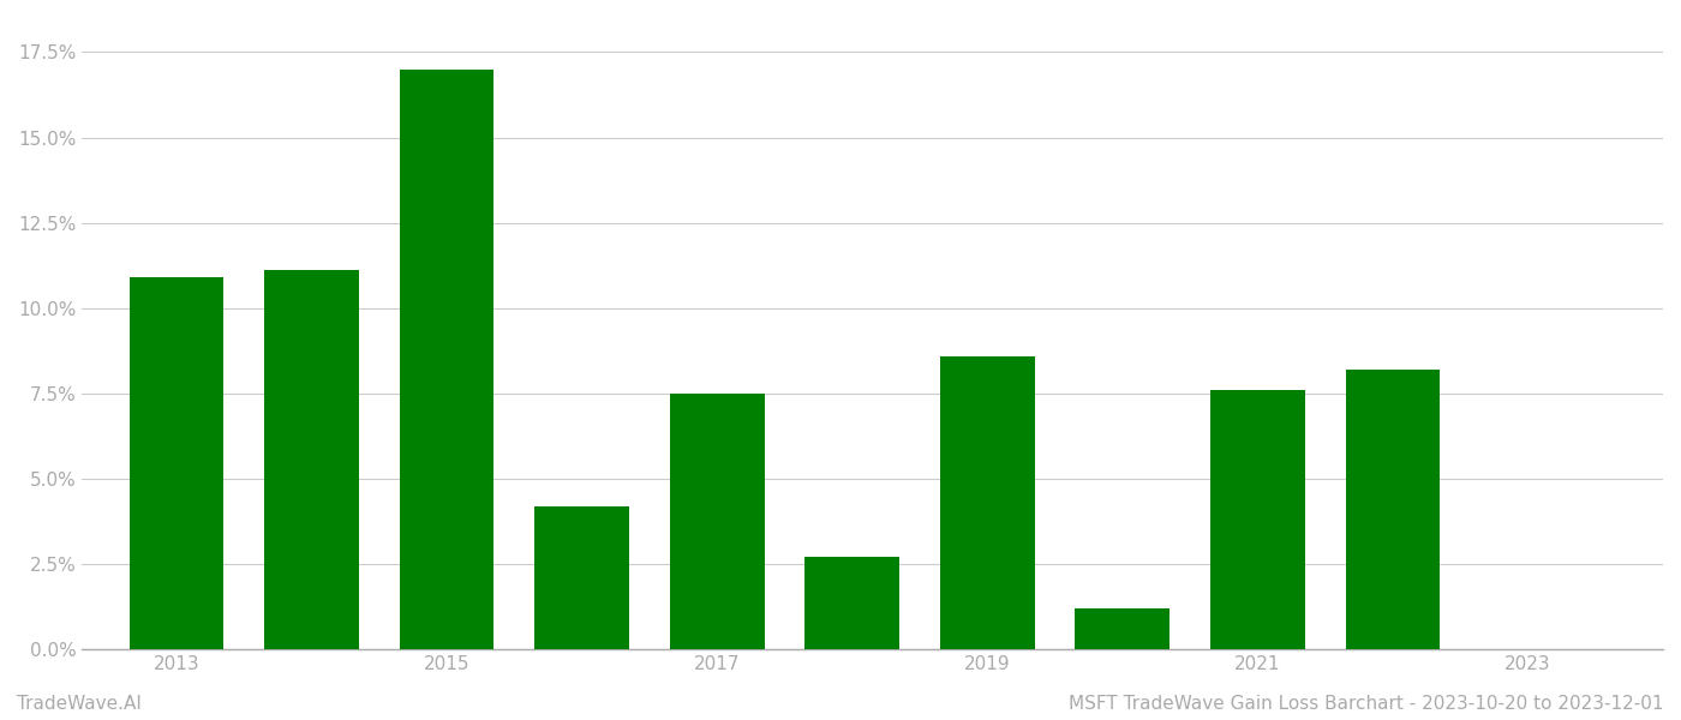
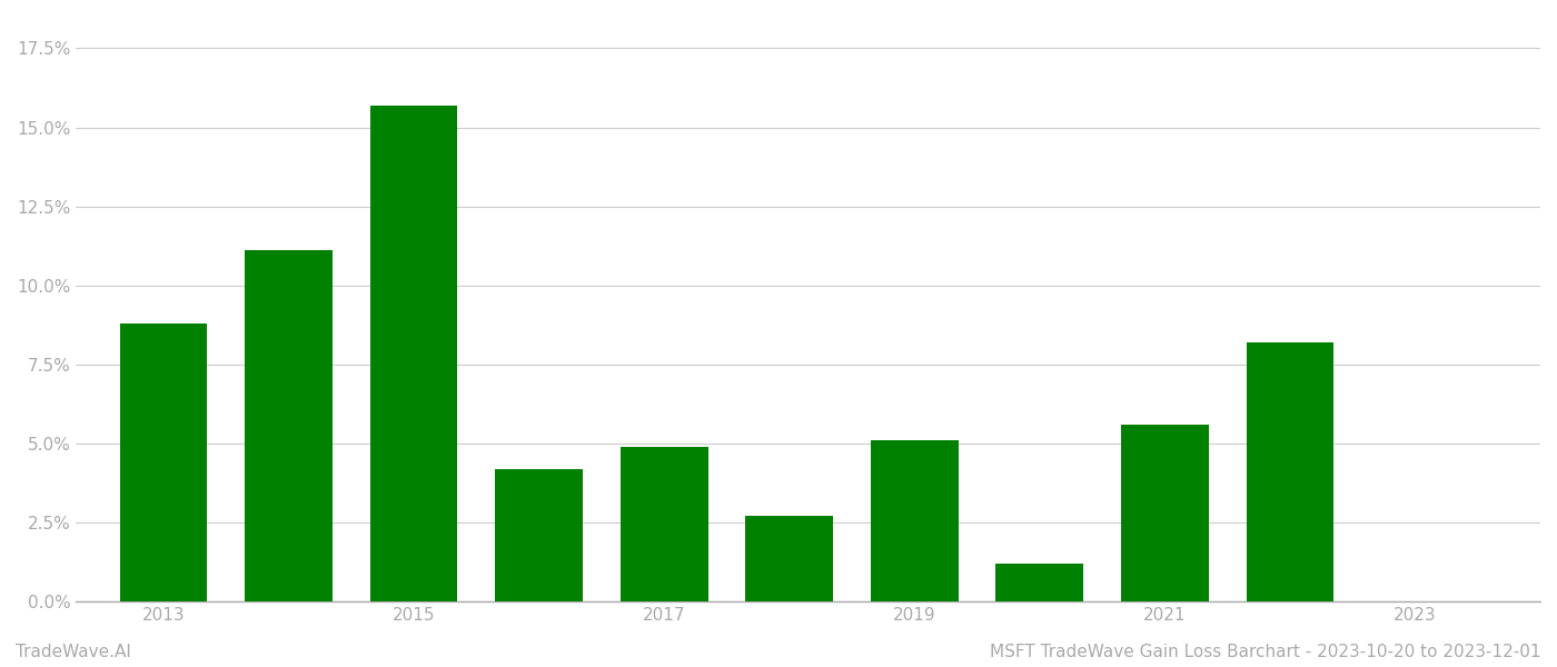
2013: 10.9% -> 8.8%
2015: 17.0% -> 15.7%
2017: 7.5% -> 4.9%
2019: 8.6% -> 5.1%
2021: 7.6% -> 5.6%
